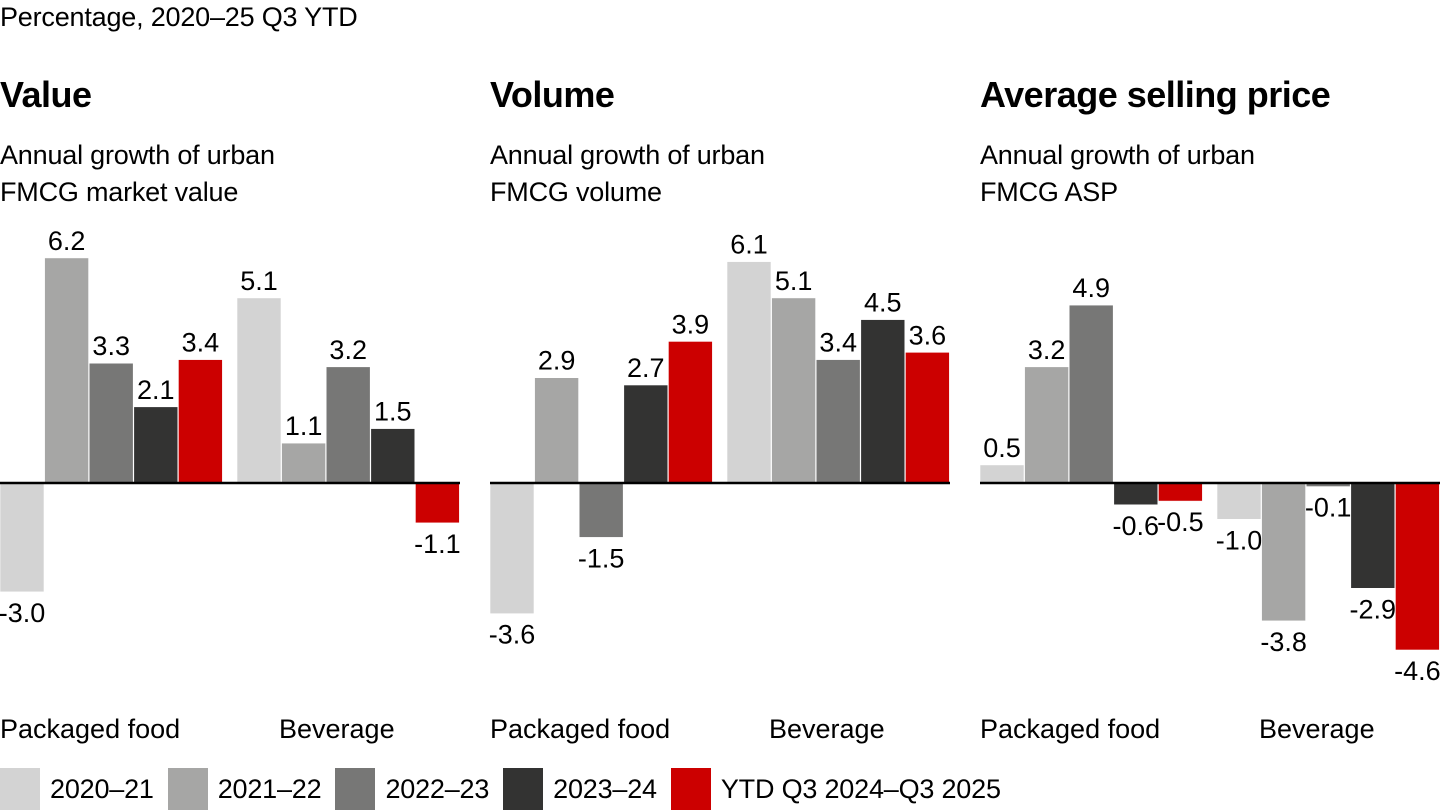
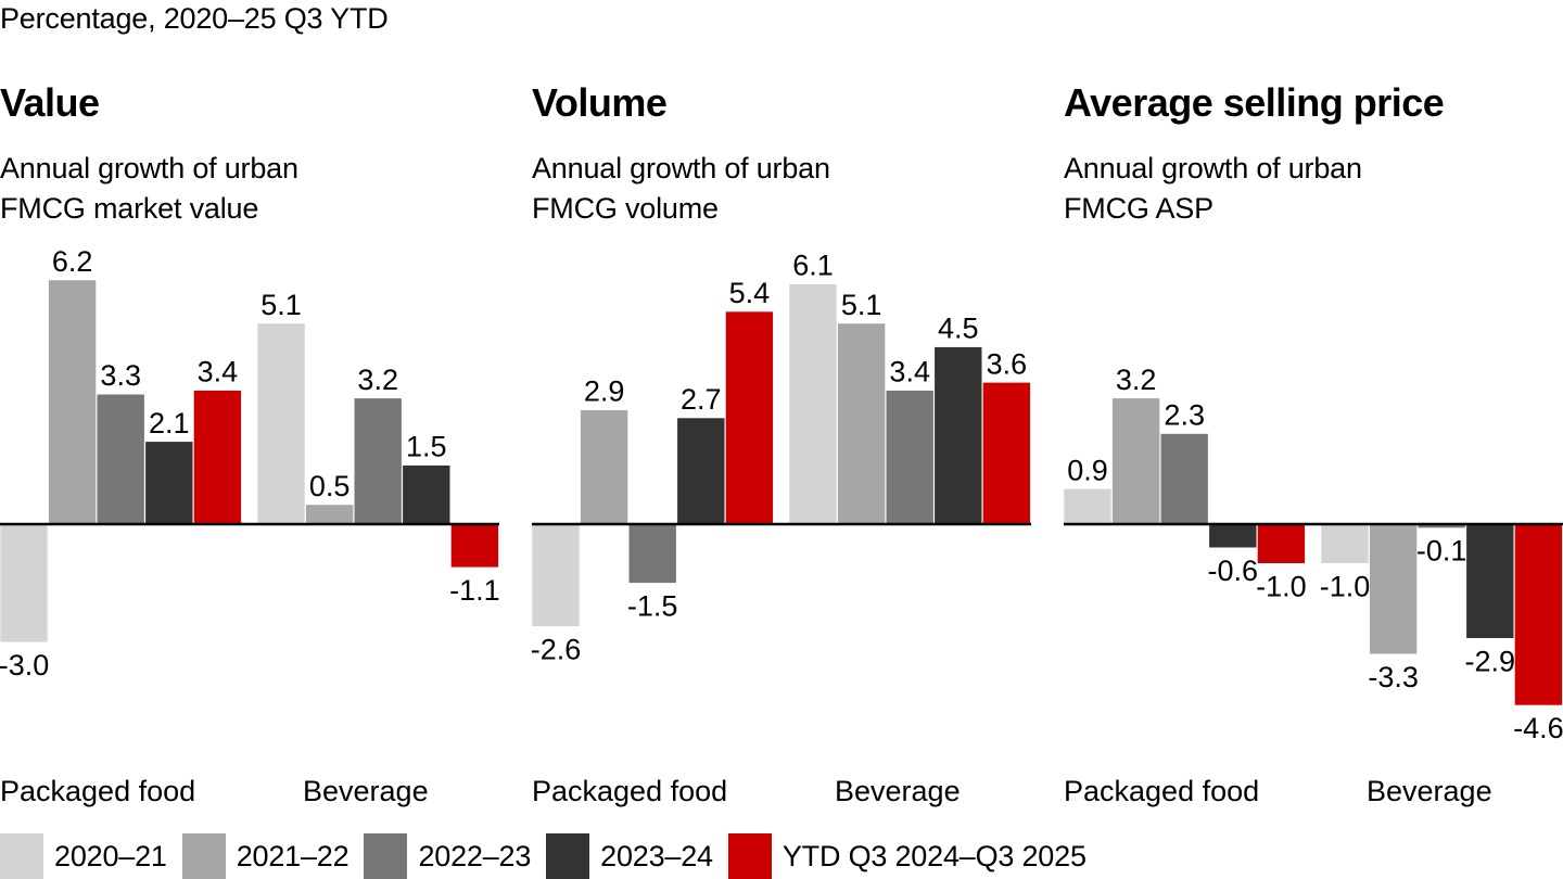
Value/2021–22/Beverage: 1.1 -> 0.5
Volume/2020–21/Packaged food: -3.6 -> -2.6
Volume/YTD Q3 2024–Q3 2025/Packaged food: 3.9 -> 5.4
Average selling price/2020–21/Packaged food: 0.5 -> 0.9
Average selling price/2022–23/Packaged food: 4.9 -> 2.3
Average selling price/YTD Q3 2024–Q3 2025/Packaged food: -0.5 -> -1.0
Average selling price/2021–22/Beverage: -3.8 -> -3.3
